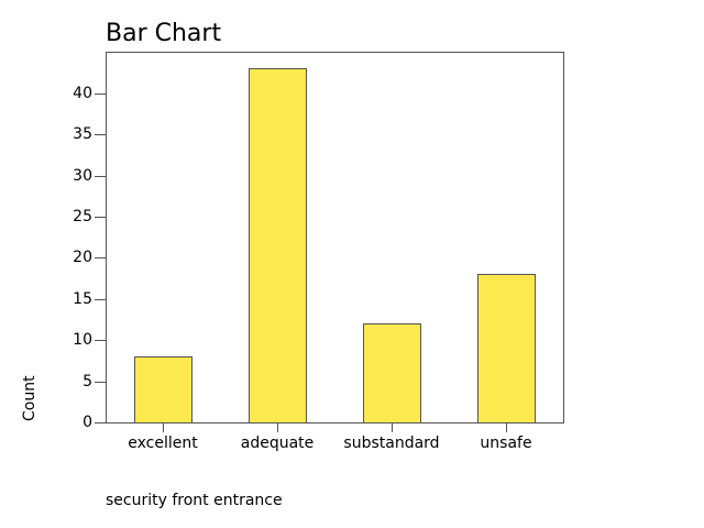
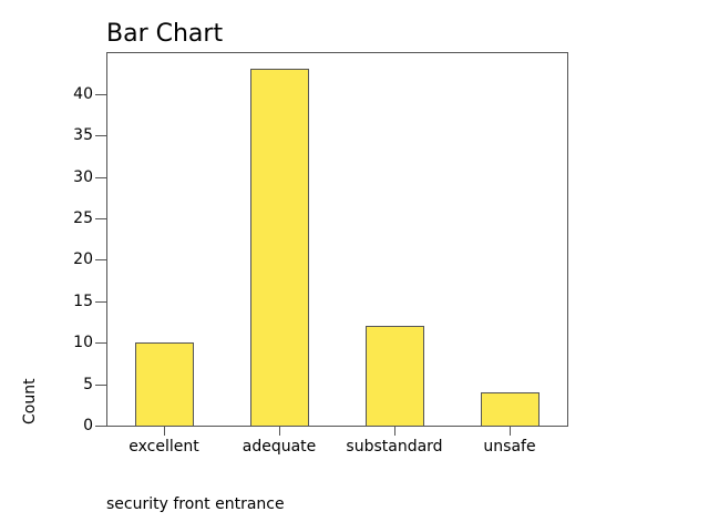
excellent: 8 -> 10
unsafe: 18 -> 4
